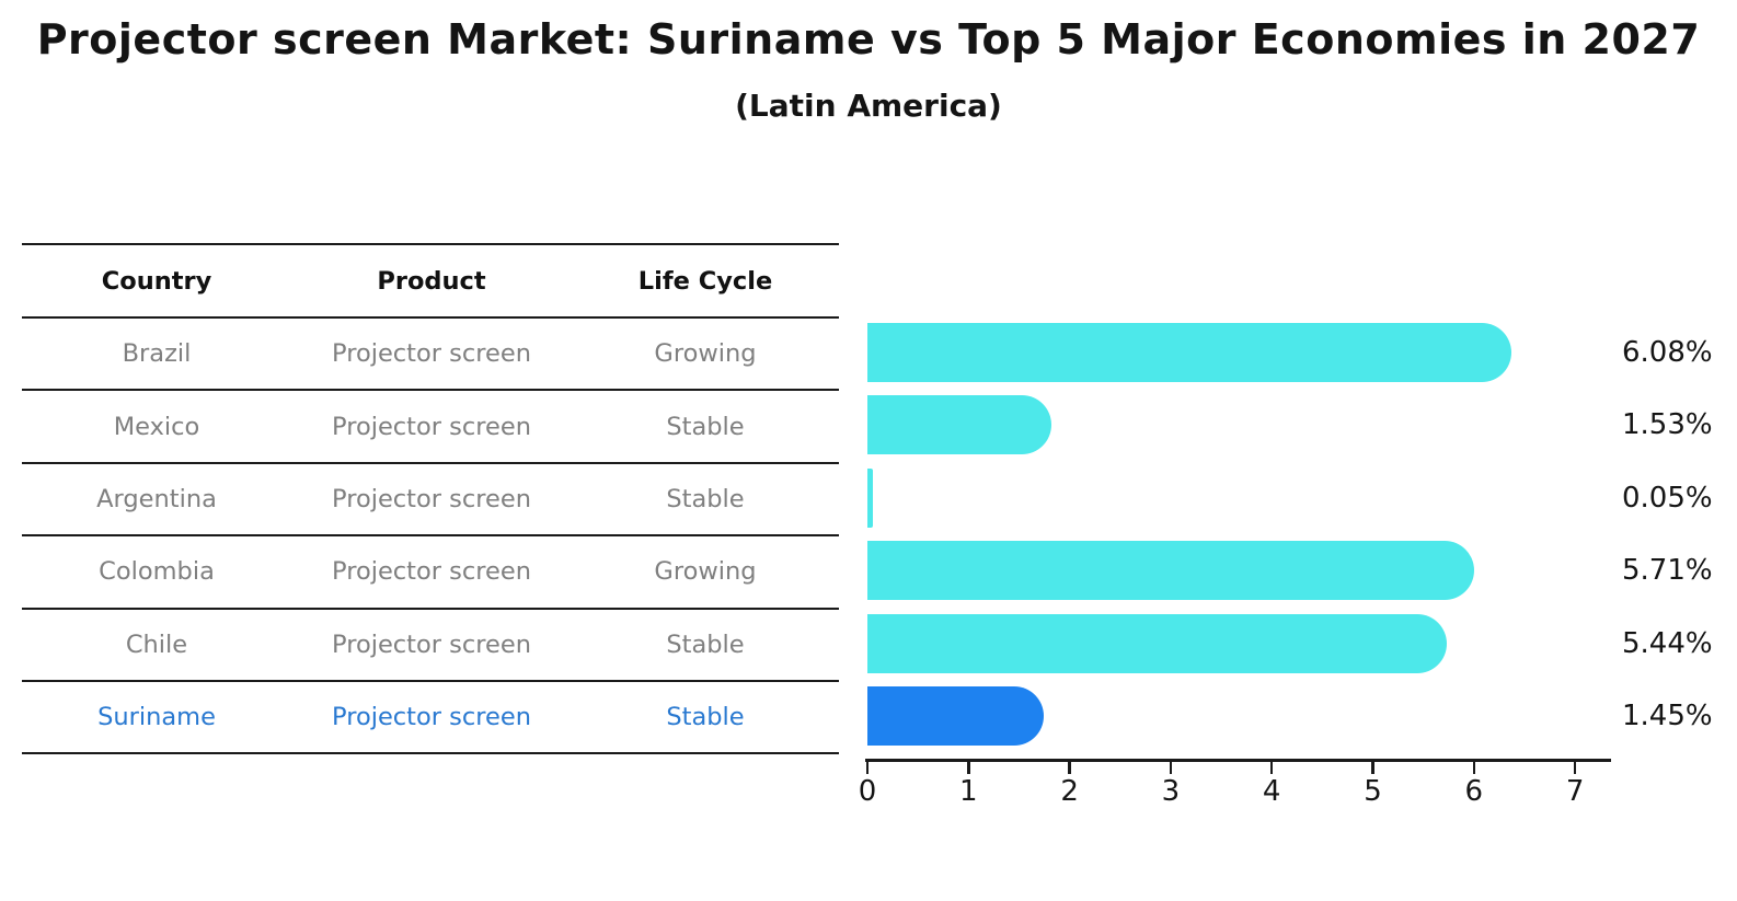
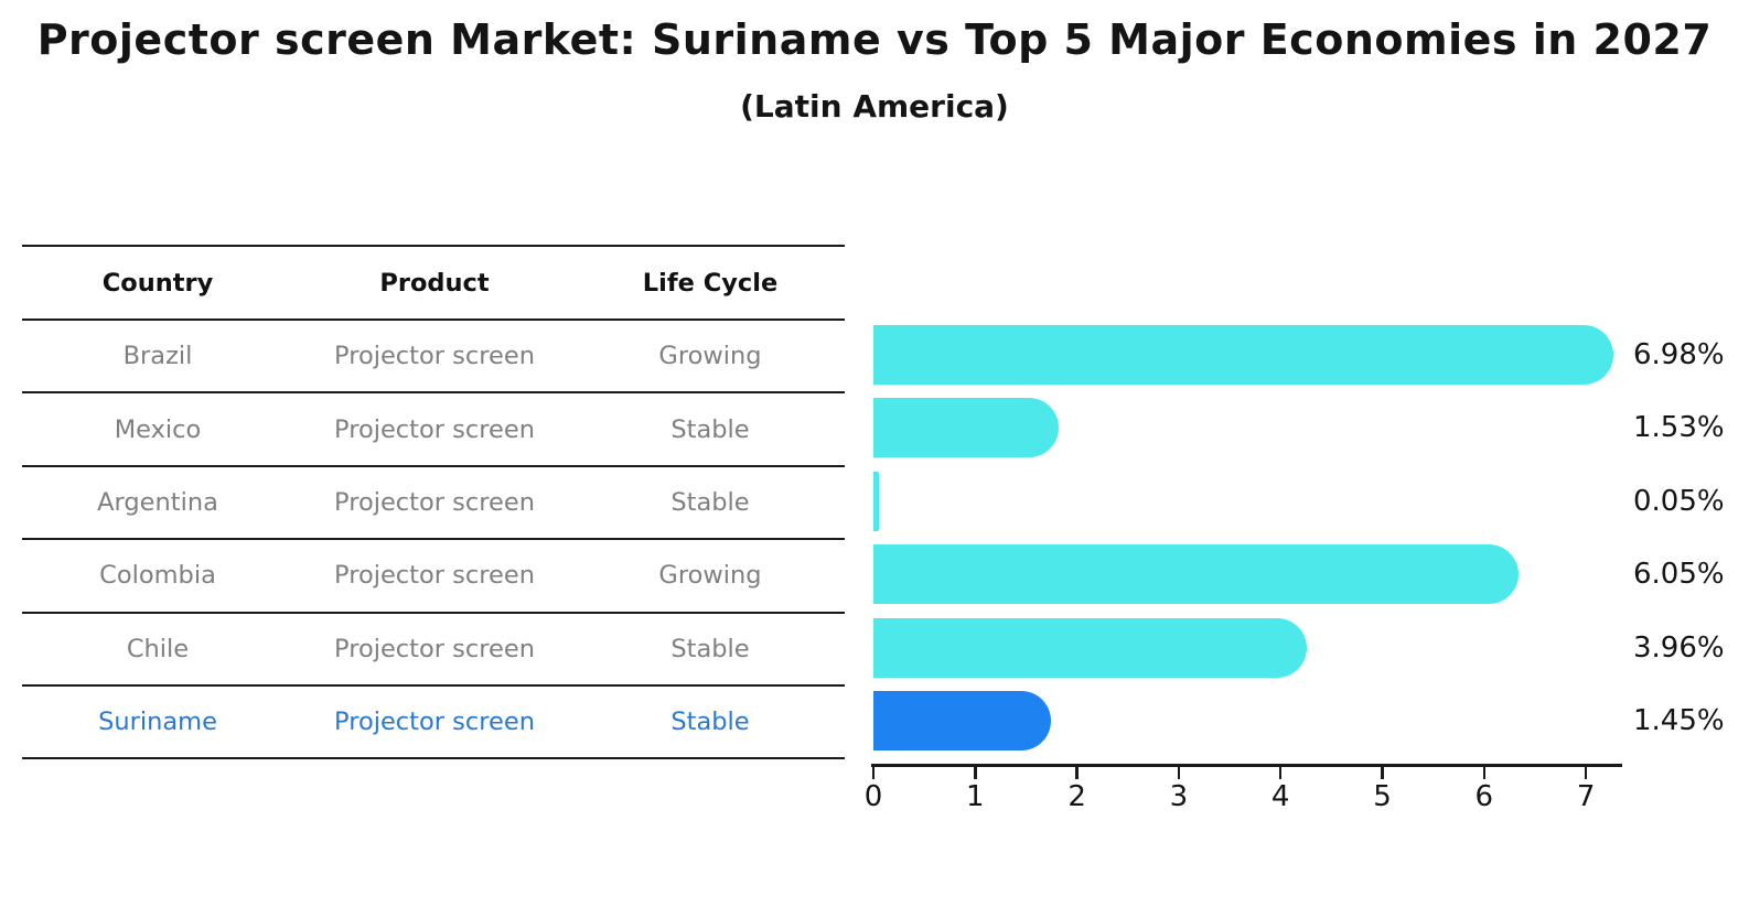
Brazil: 6.08% -> 6.98%
Colombia: 5.71% -> 6.05%
Chile: 5.44% -> 3.96%
